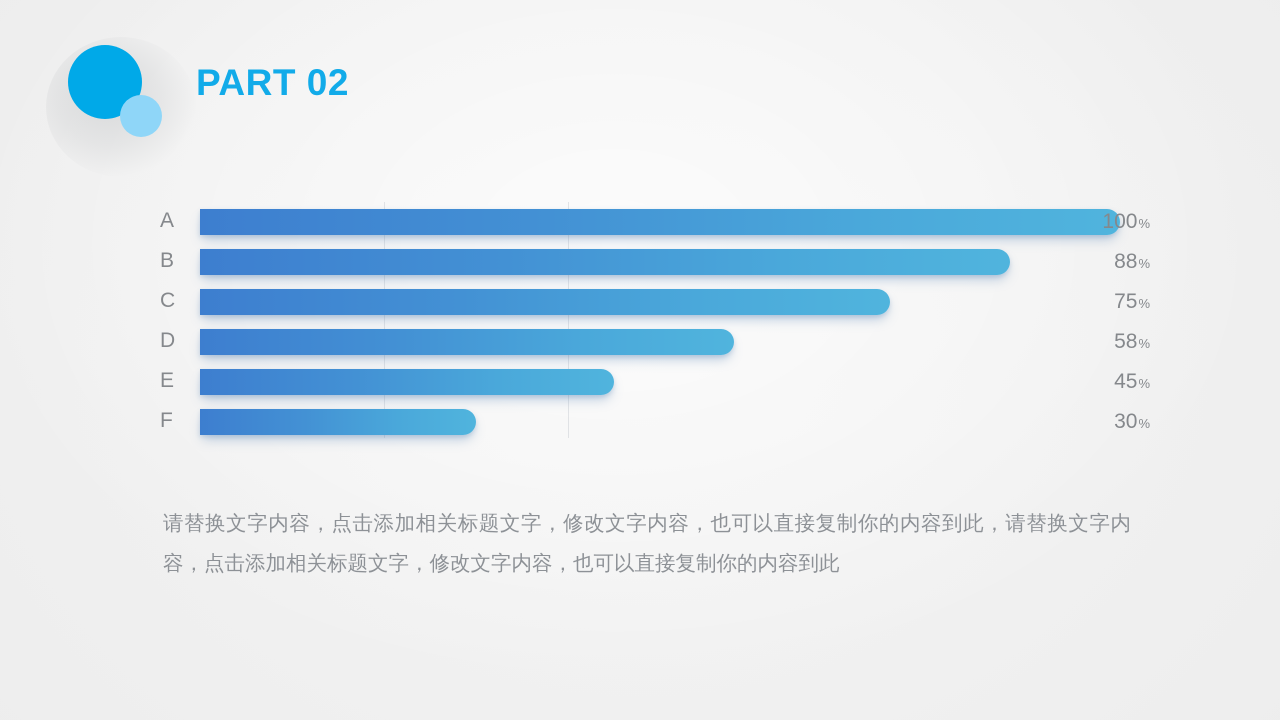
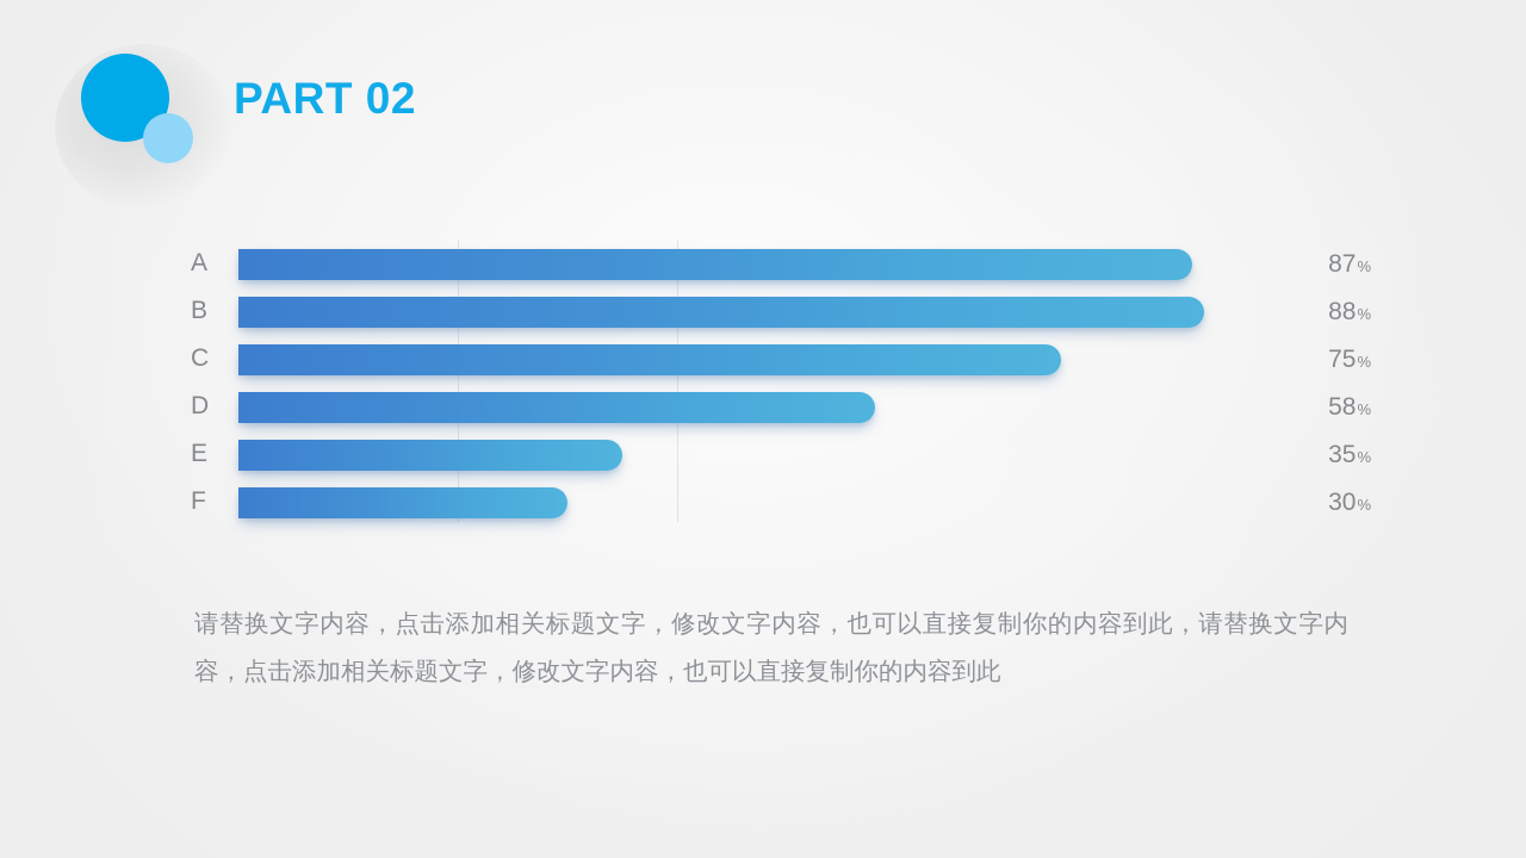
A: 100 -> 87
E: 45 -> 35
